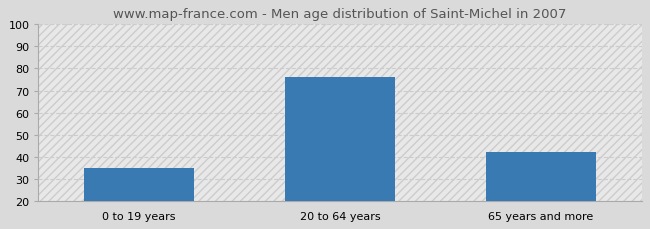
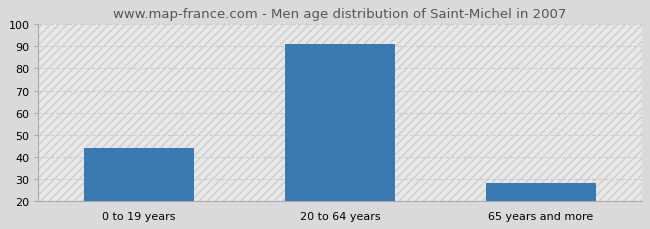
0 to 19 years: 35 -> 44
20 to 64 years: 76 -> 91
65 years and more: 42 -> 28
